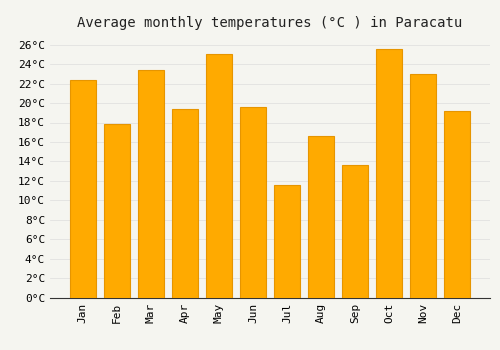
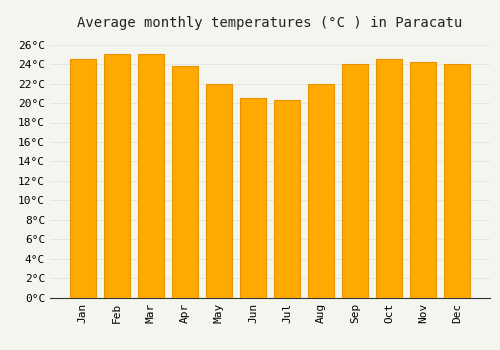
Jan: 22.4°C -> 24.5°C
Feb: 17.8°C -> 25.0°C
Mar: 23.4°C -> 25.0°C
Apr: 19.4°C -> 23.8°C
May: 25.0°C -> 22.0°C
Jun: 19.6°C -> 20.5°C
Jul: 11.6°C -> 20.3°C
Aug: 16.6°C -> 22.0°C
Sep: 13.6°C -> 24.0°C
Oct: 25.6°C -> 24.5°C
Nov: 23.0°C -> 24.2°C
Dec: 19.2°C -> 24.0°C
